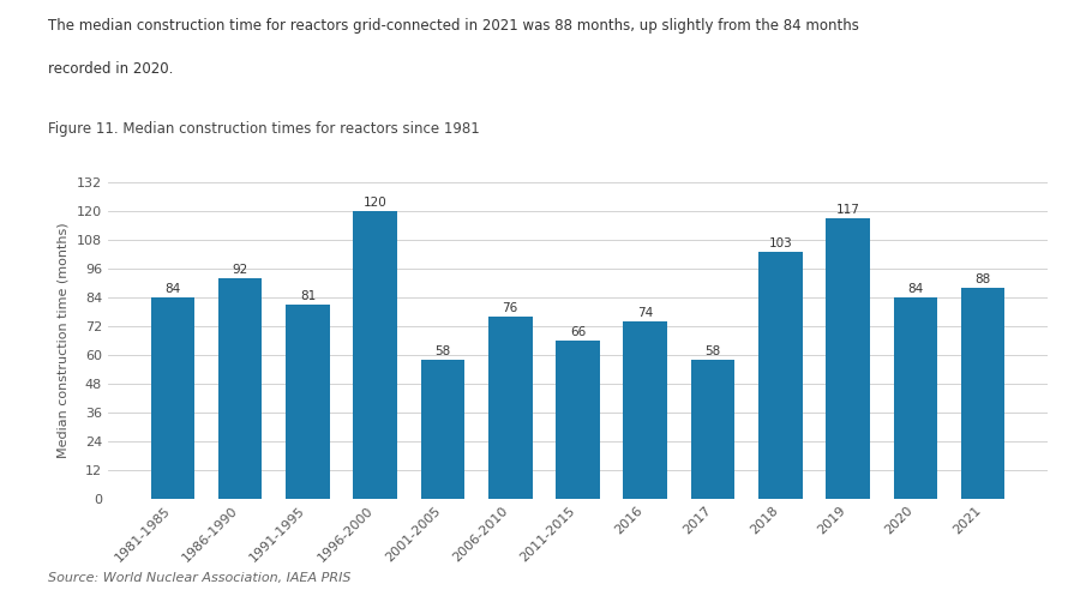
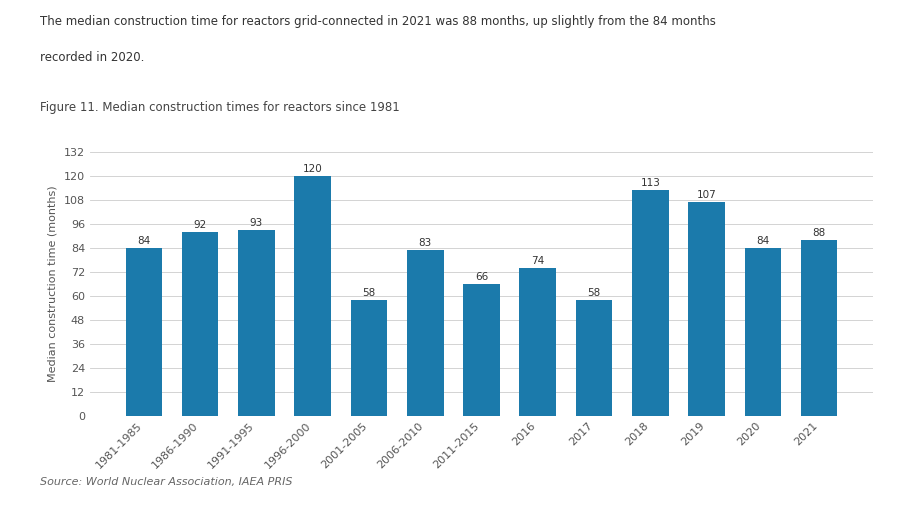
1991-1995: 81 -> 93
2006-2010: 76 -> 83
2018: 103 -> 113
2019: 117 -> 107
